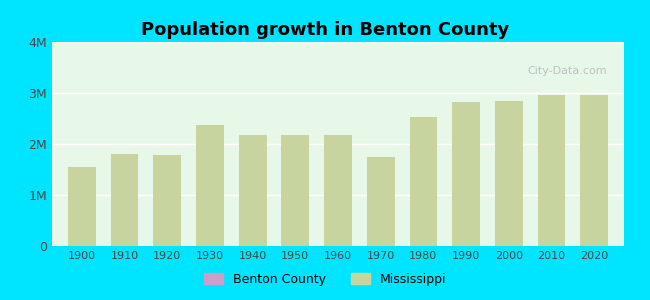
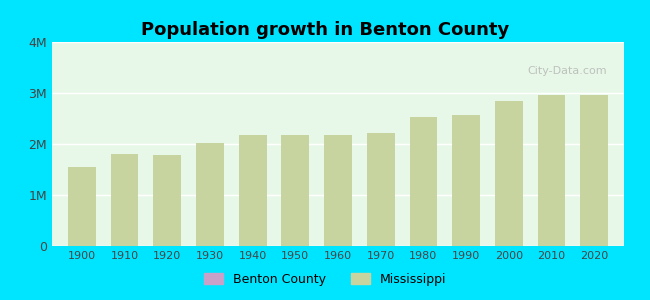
1930: 2.38M -> 2.01M
1970: 1.74M -> 2.22M
1990: 2.82M -> 2.58M
